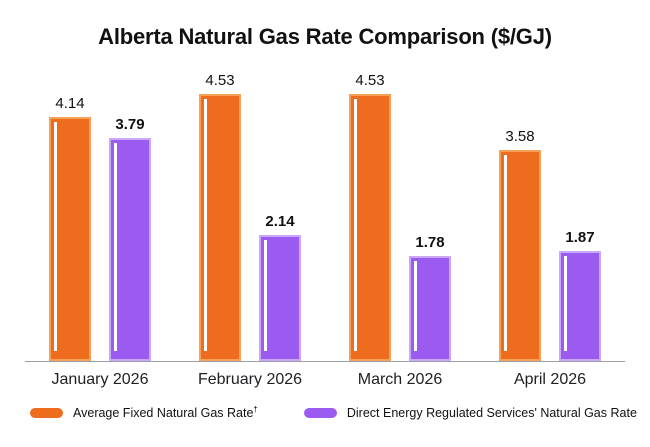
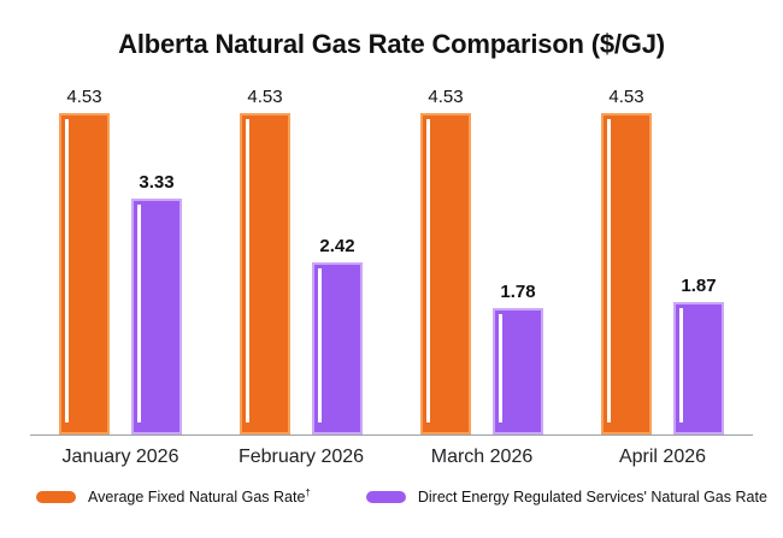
Average Fixed Natural Gas Rate/January 2026: 4.14 -> 4.53
Direct Energy Regulated Services' Natural Gas Rate/January 2026: 3.79 -> 3.33
Direct Energy Regulated Services' Natural Gas Rate/February 2026: 2.14 -> 2.42
Average Fixed Natural Gas Rate/April 2026: 3.58 -> 4.53
